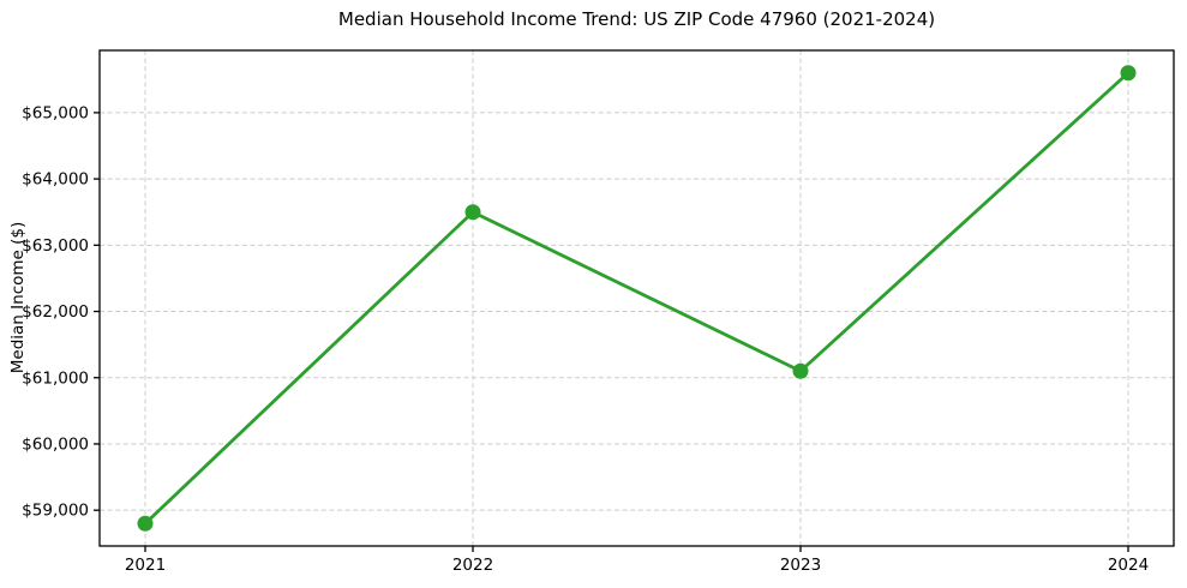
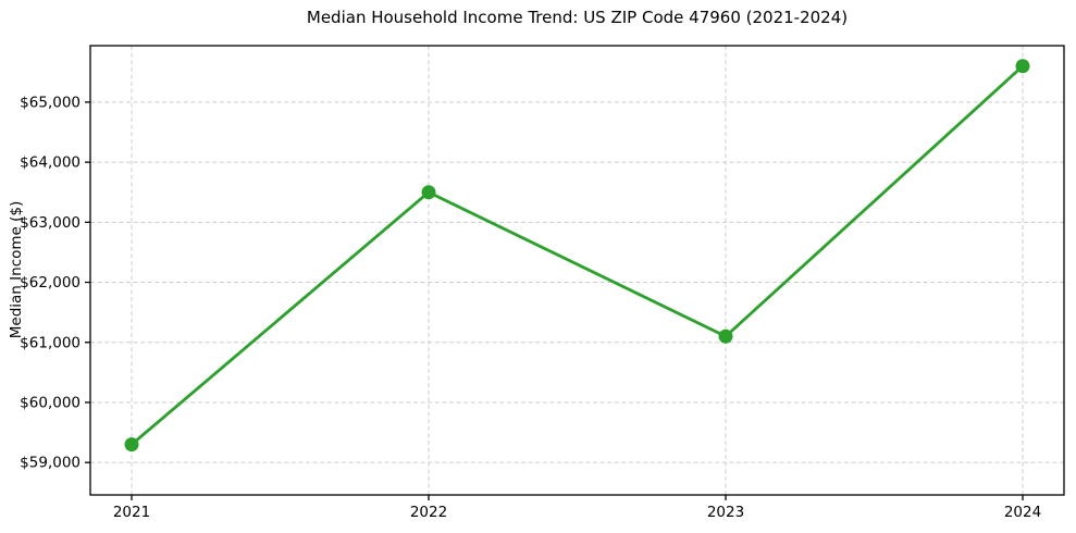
2021: $58800 -> $59300
